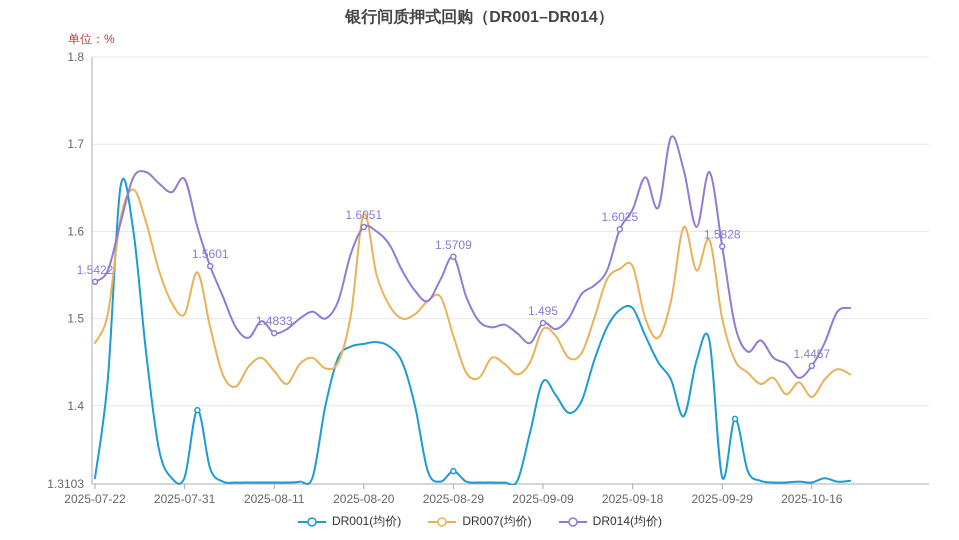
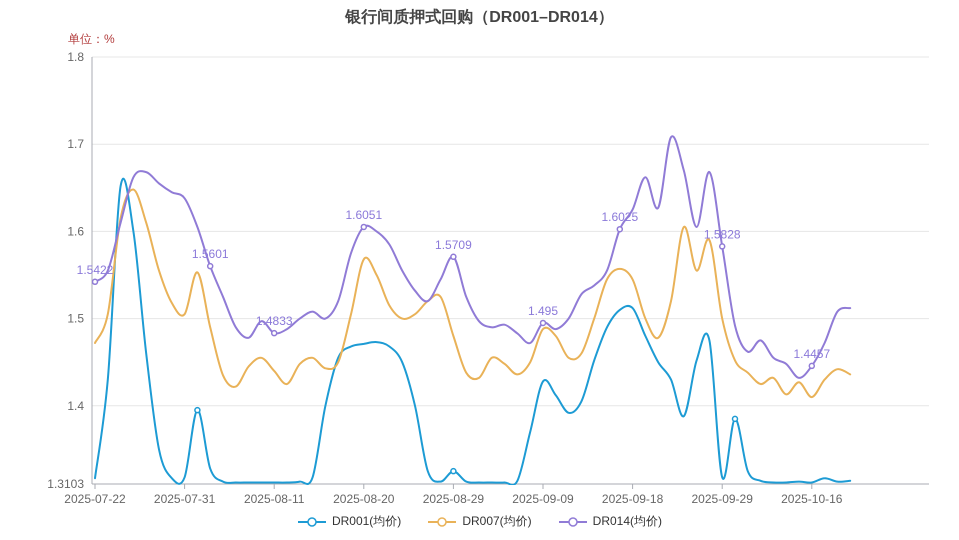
DR014(均价)/2025-07-31: 1.66 -> 1.64
DR007(均价)/2025-08-20: 1.62 -> 1.57
DR007(均价)/2025-09-18: 1.56 -> 1.54
